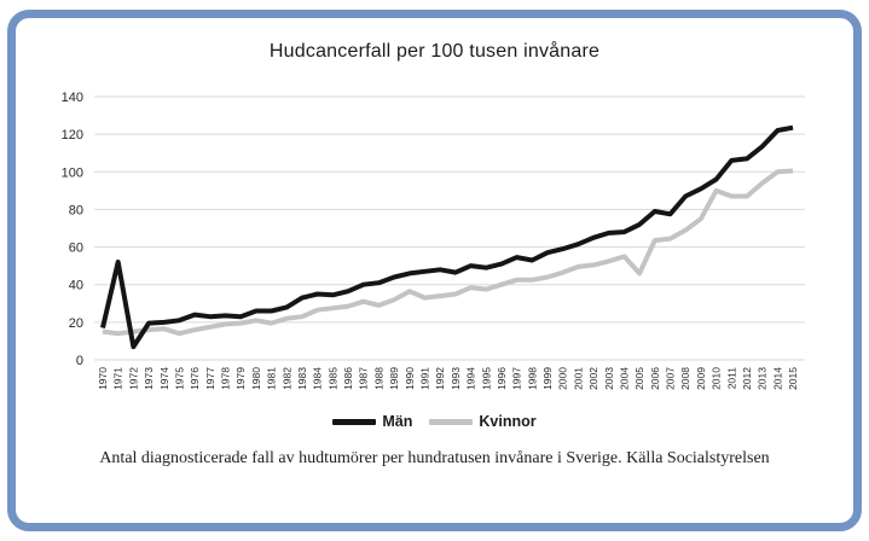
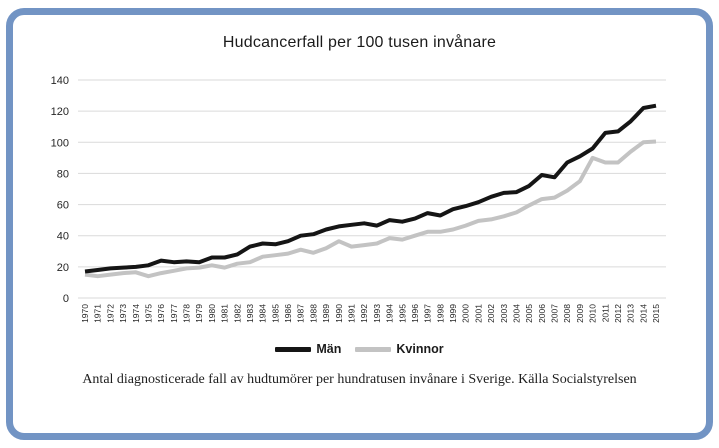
Män/1971: 52 -> 18
Män/1972: 7 -> 19
Kvinnor/2005: 46 -> 60
